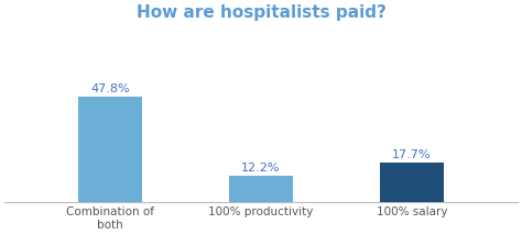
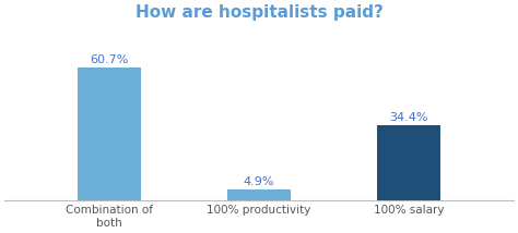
Combination of both: 47.8% -> 60.7%
100% productivity: 12.2% -> 4.9%
100% salary: 17.7% -> 34.4%
